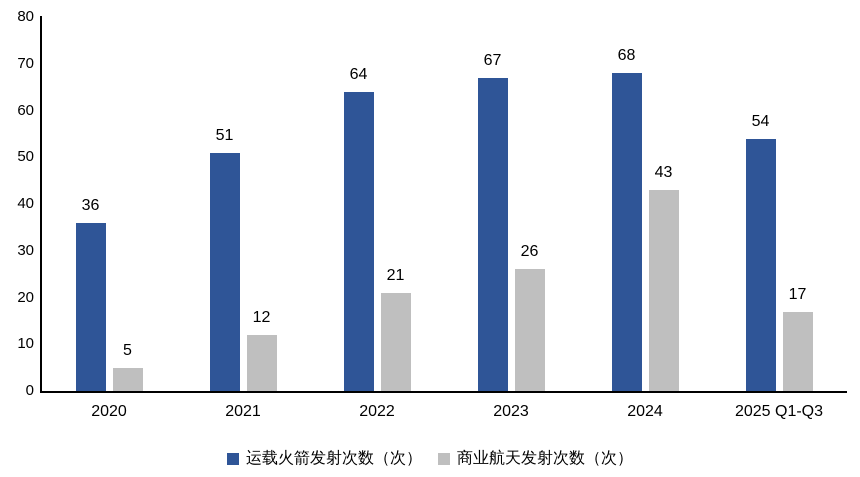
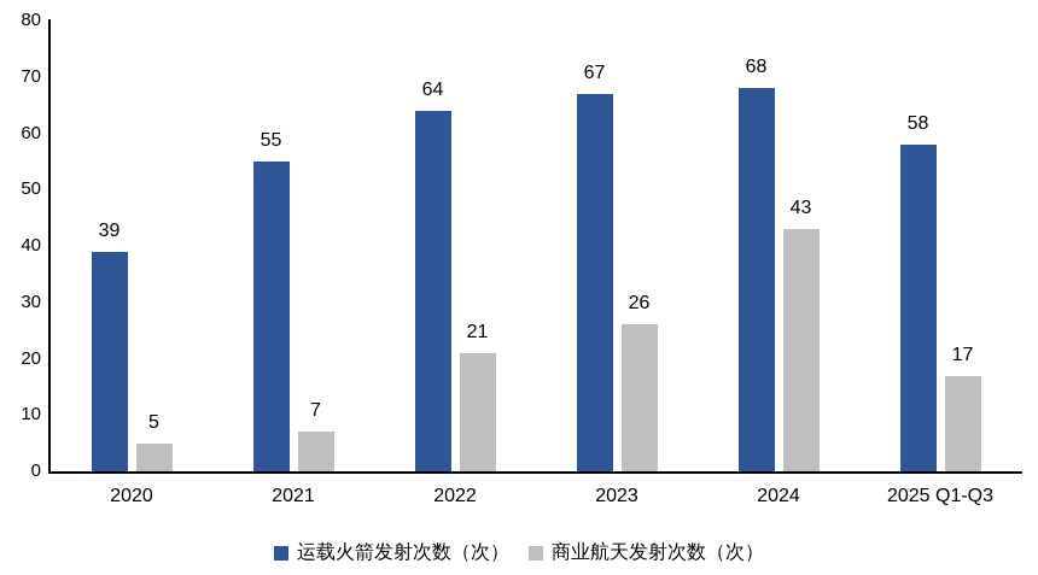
运载火箭发射次数（次）/2020: 36 -> 39
运载火箭发射次数（次）/2021: 51 -> 55
商业航天发射次数（次）/2021: 12 -> 7
运载火箭发射次数（次）/2025 Q1-Q3: 54 -> 58
